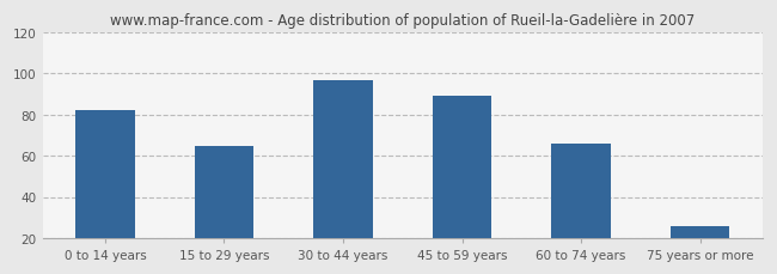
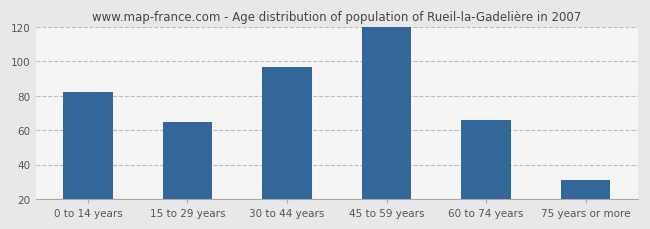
45 to 59 years: 89 -> 120
75 years or more: 26 -> 31
